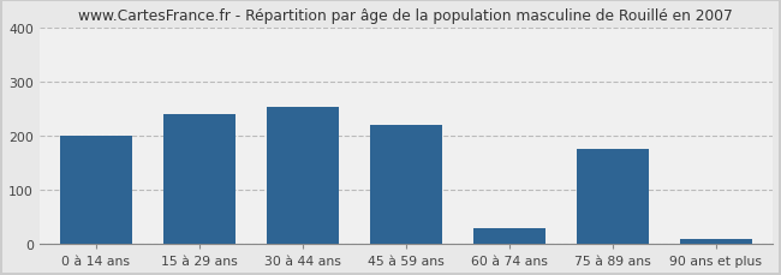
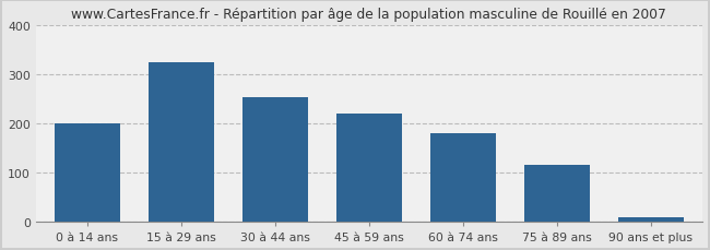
15 à 29 ans: 240 -> 325
60 à 74 ans: 30 -> 180
75 à 89 ans: 175 -> 115
